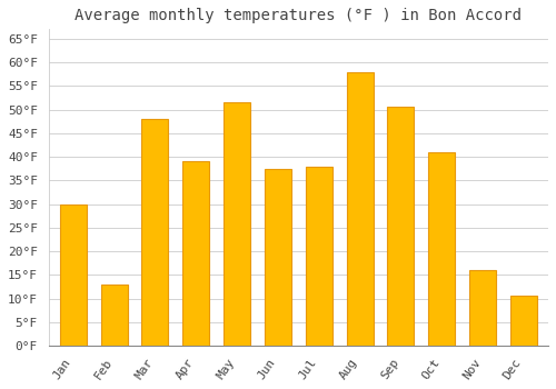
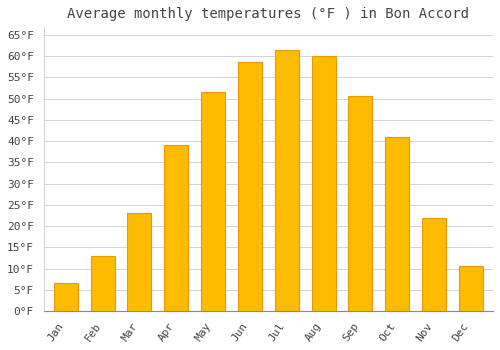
Jan: 30.0°F -> 6.5°F
Mar: 48.0°F -> 23.0°F
Jun: 37.5°F -> 58.5°F
Jul: 38.0°F -> 61.5°F
Aug: 58.0°F -> 60.0°F
Nov: 16.0°F -> 22.0°F
